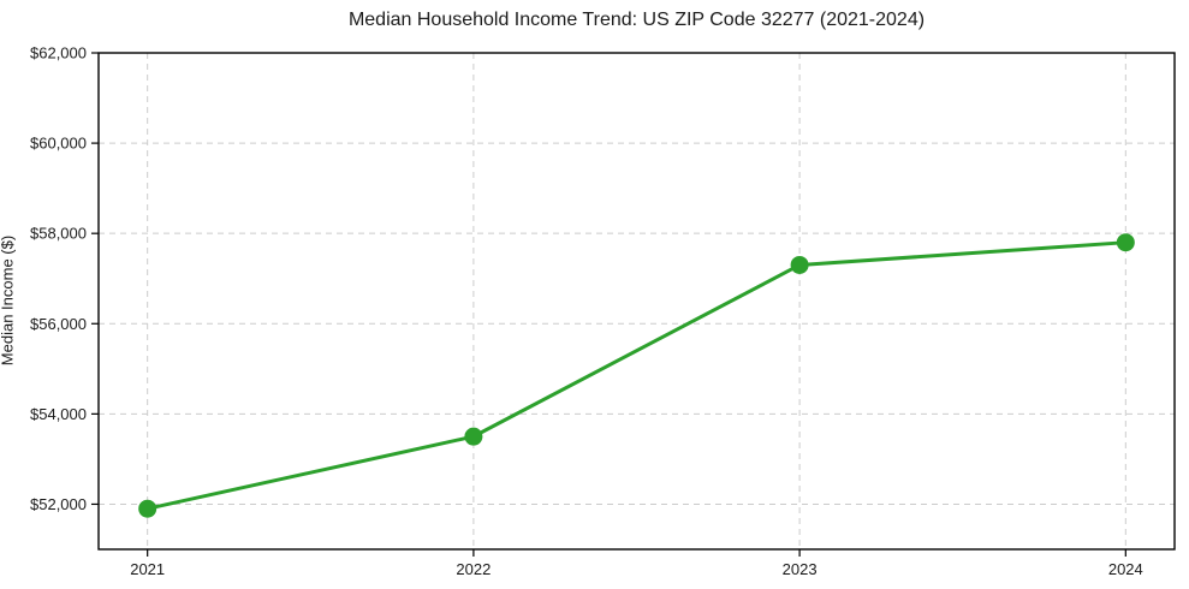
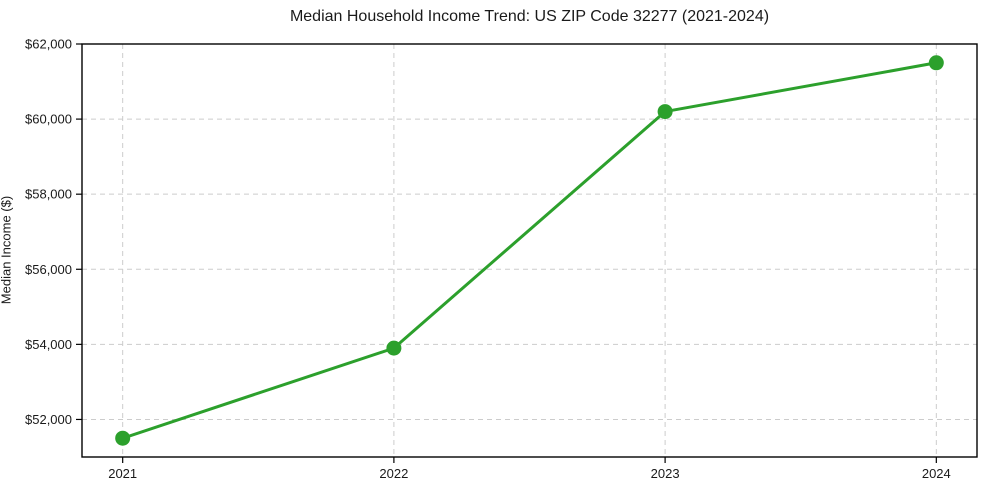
2021: $51900 -> $51500
2022: $53500 -> $53900
2023: $57300 -> $60200
2024: $57800 -> $61500
